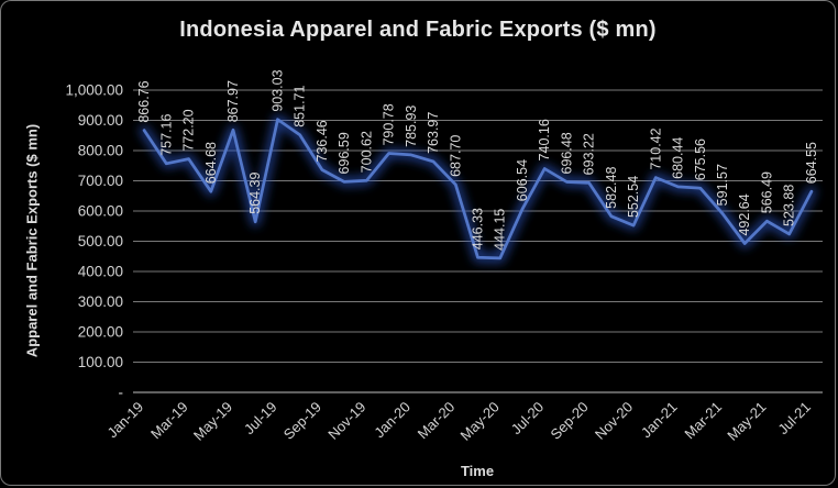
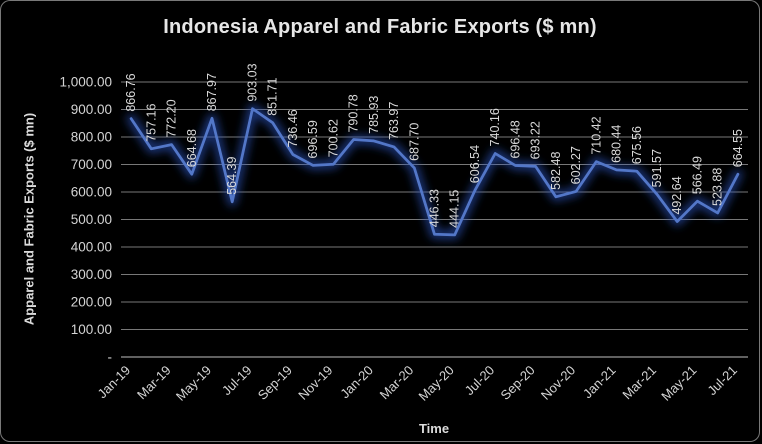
Nov-20: 552.54 -> 602.27
